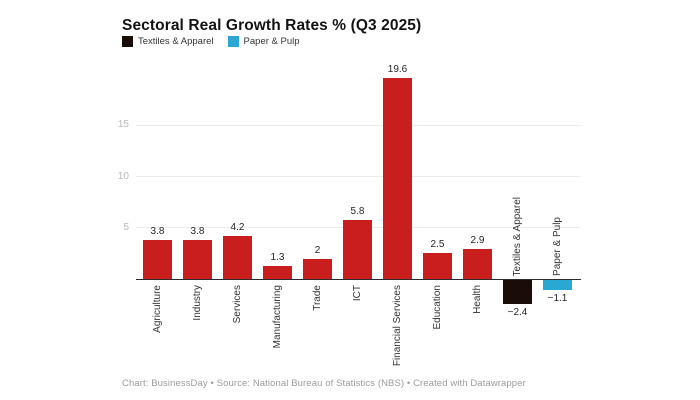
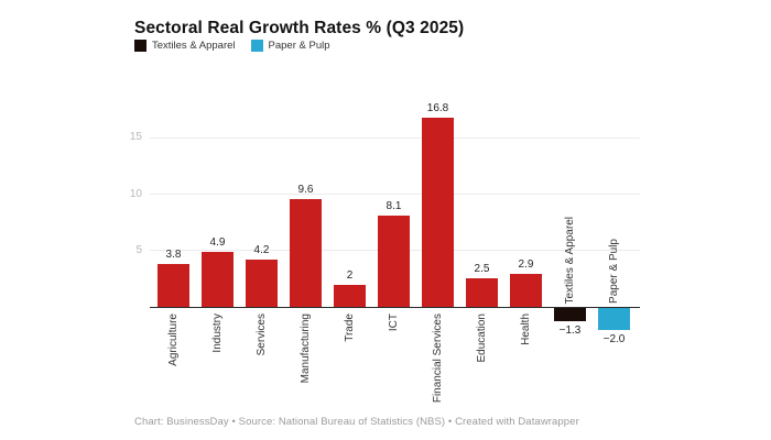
Industry: 3.8 -> 4.9
Manufacturing: 1.3 -> 9.6
ICT: 5.8 -> 8.1
Financial Services: 19.6 -> 16.8
Textiles & Apparel: −2.4 -> −1.3
Paper & Pulp: −1.1 -> −2.0
